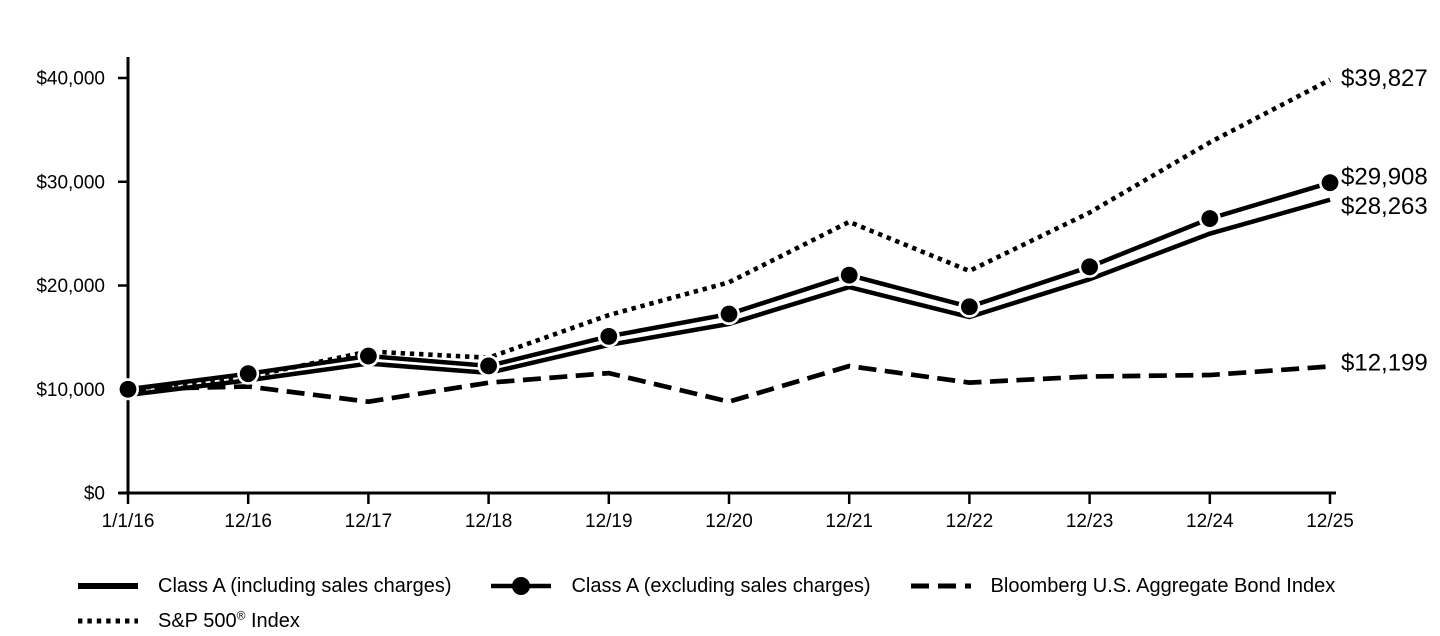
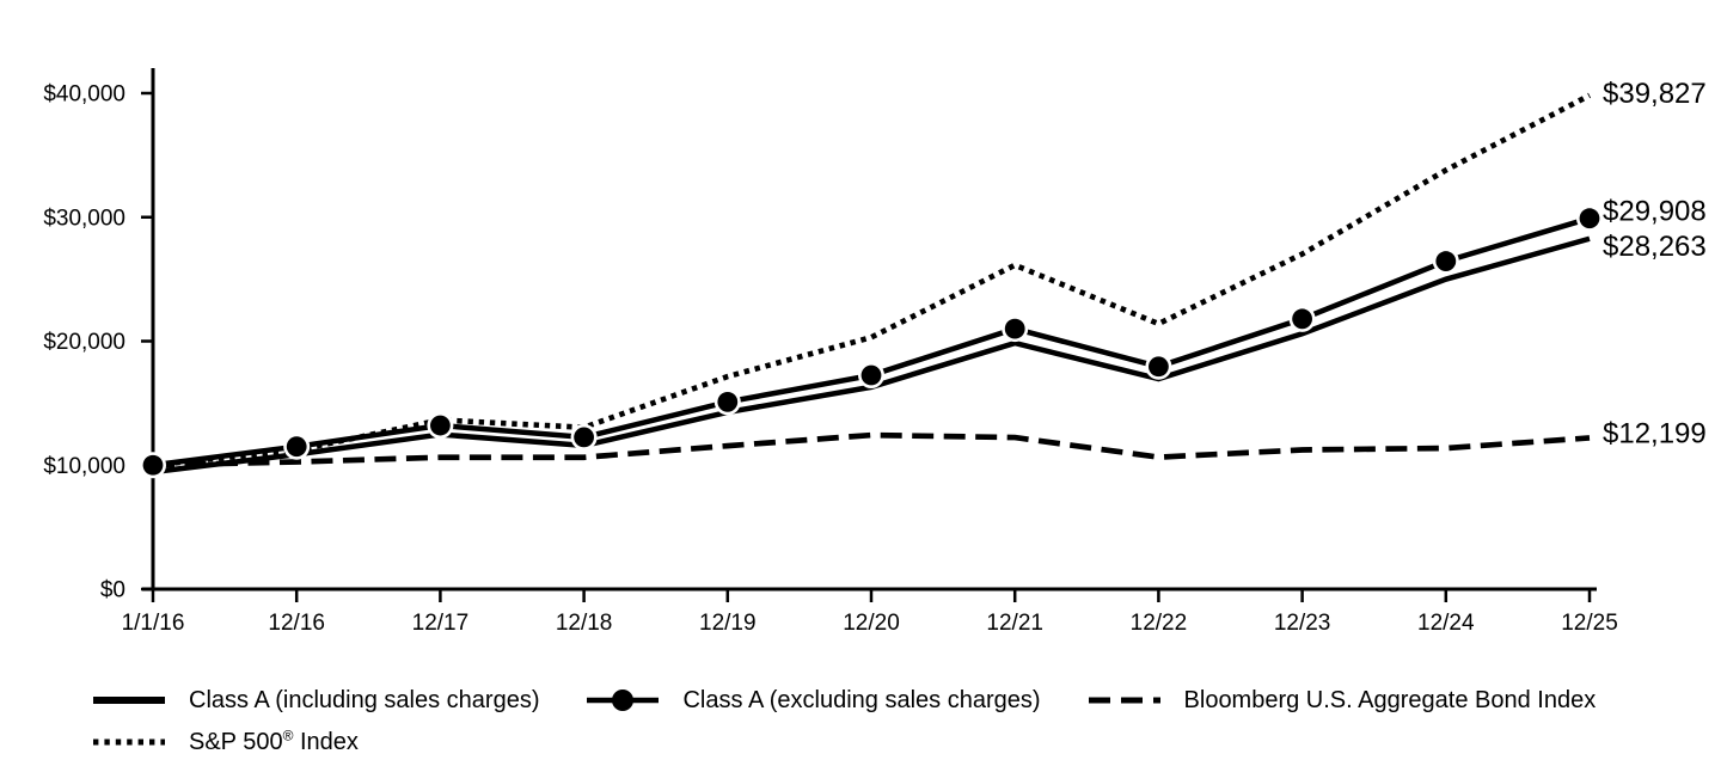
Bloomberg U.S. Aggregate Bond Index/12/17: $8800 -> $10600
Bloomberg U.S. Aggregate Bond Index/12/20: $8800 -> $12400
